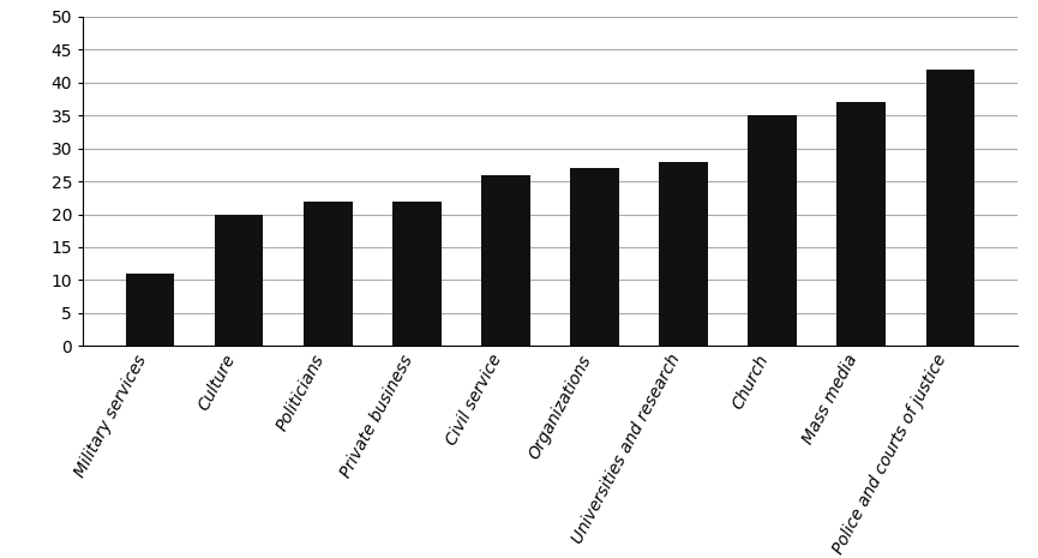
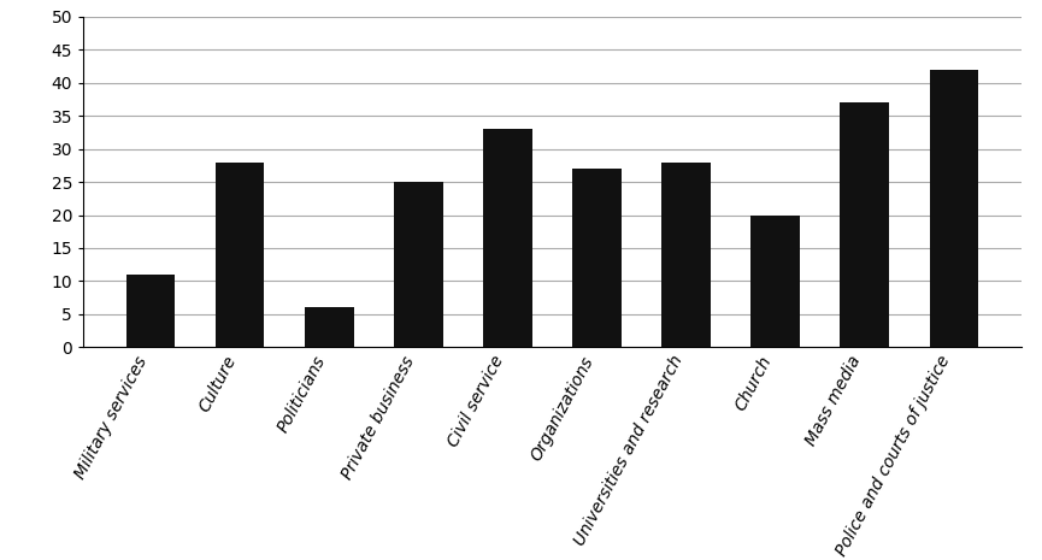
Culture: 20 -> 28
Politicians: 22 -> 6
Private business: 22 -> 25
Civil service: 26 -> 33
Church: 35 -> 20
